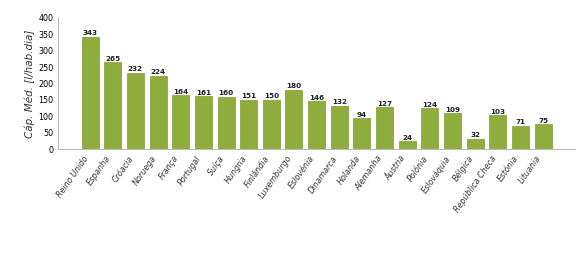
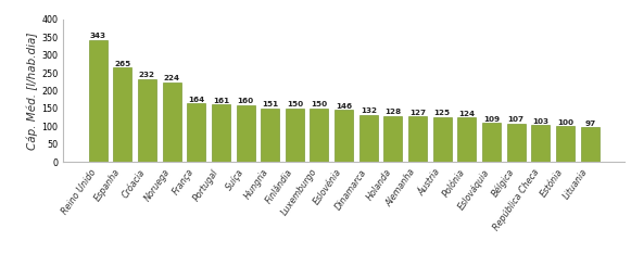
Luxemburgo: 180 -> 150
Holanda: 94 -> 128
Áustria: 24 -> 125
Bélgica: 32 -> 107
Estónia: 71 -> 100
Lituania: 75 -> 97
